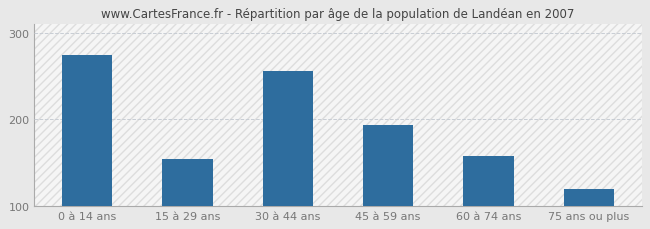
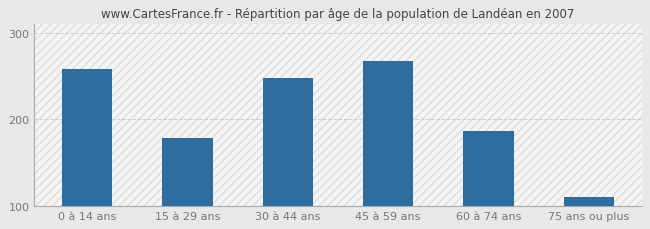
0 à 14 ans: 274 -> 258
15 à 29 ans: 154 -> 178
30 à 44 ans: 256 -> 248
45 à 59 ans: 194 -> 268
60 à 74 ans: 158 -> 186
75 ans ou plus: 120 -> 110
